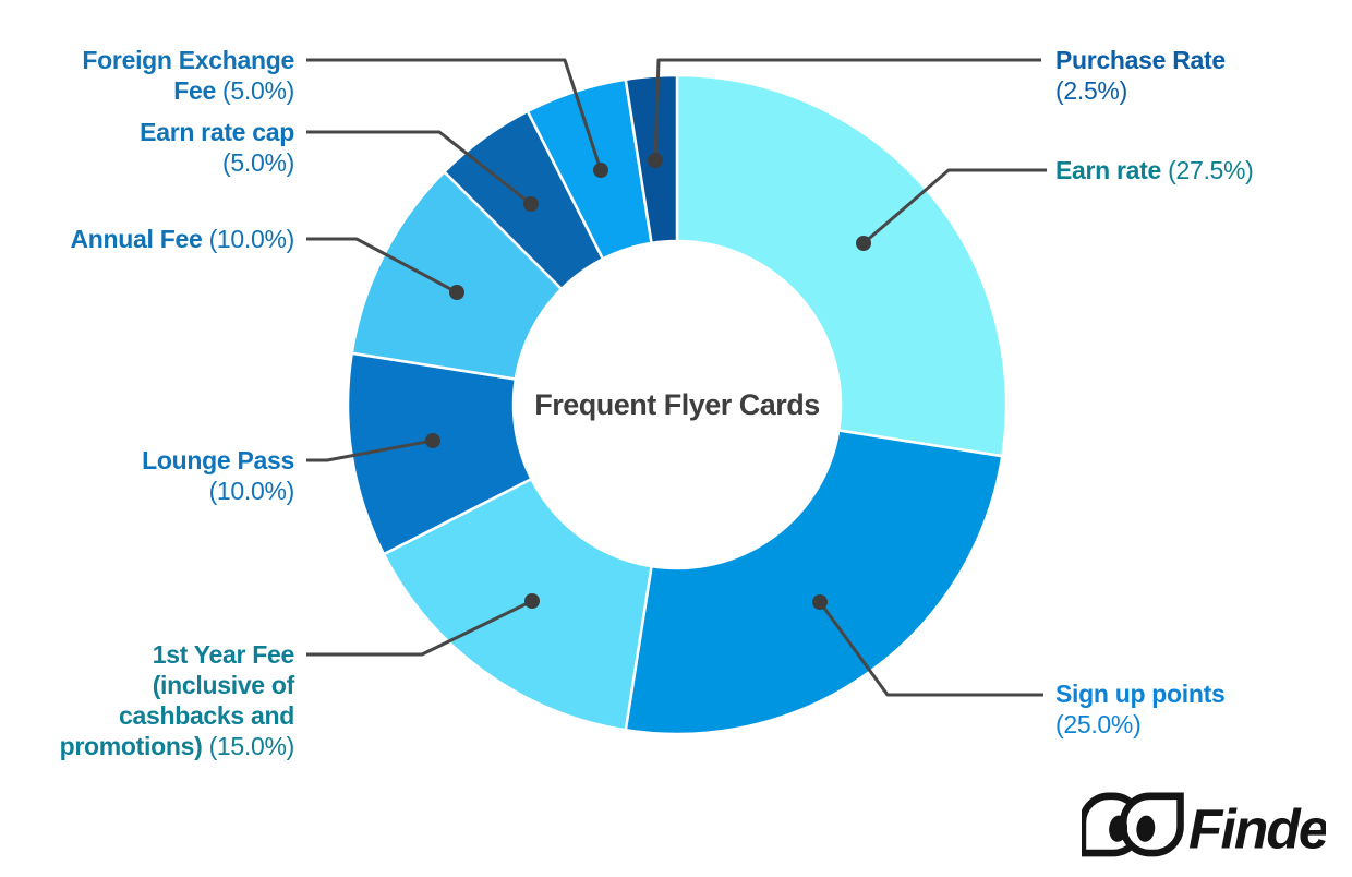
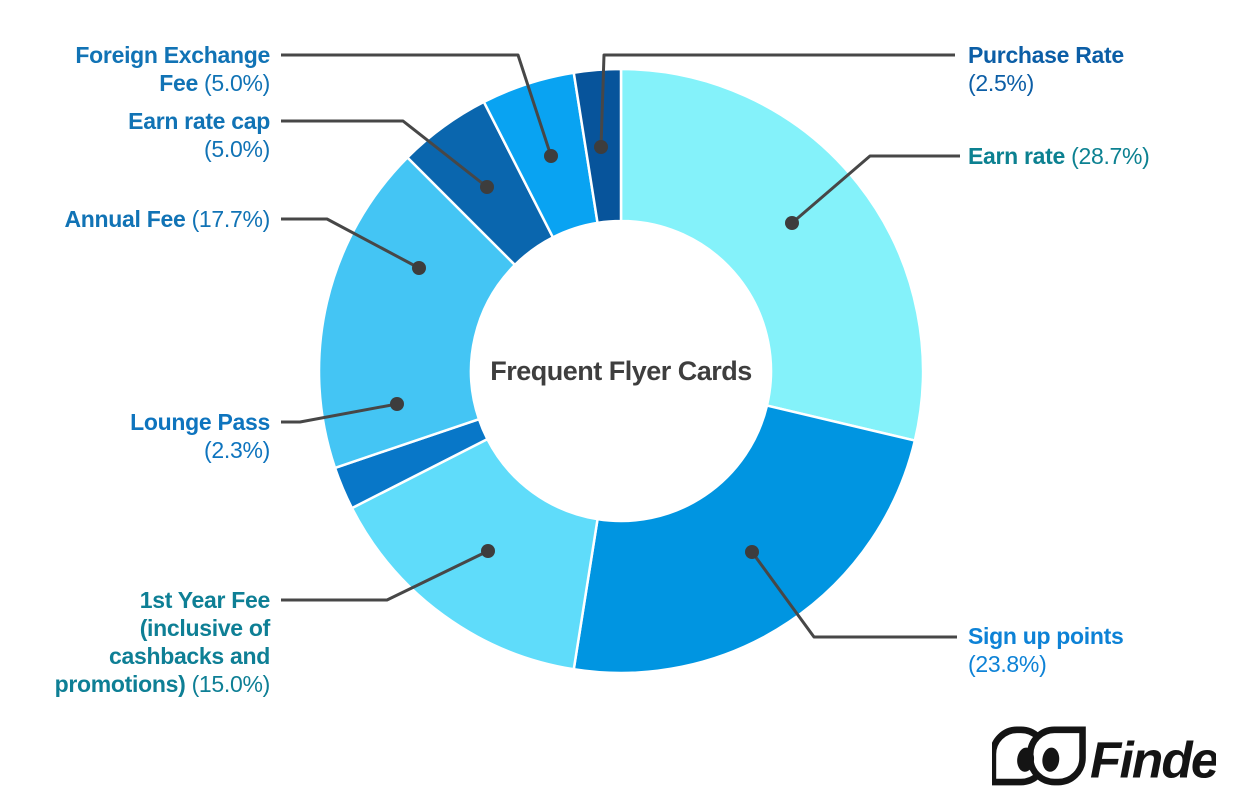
Earn rate: 27.5% -> 28.7%
Sign up points: 25.0% -> 23.8%
Lounge Pass: 10.0% -> 2.3%
Annual Fee: 10.0% -> 17.7%
